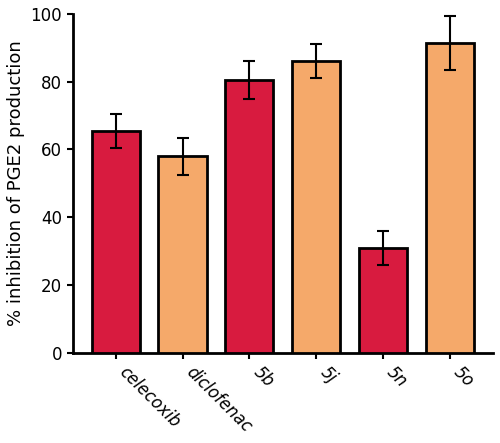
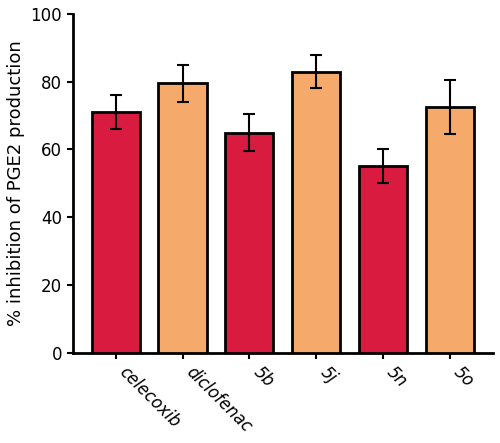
celecoxib: 65.5 -> 71.0
diclofenac: 58.0 -> 79.5
5b: 80.5 -> 65.0
5j: 86.0 -> 83.0
5n: 31.0 -> 55.0
5o: 91.5 -> 72.5
